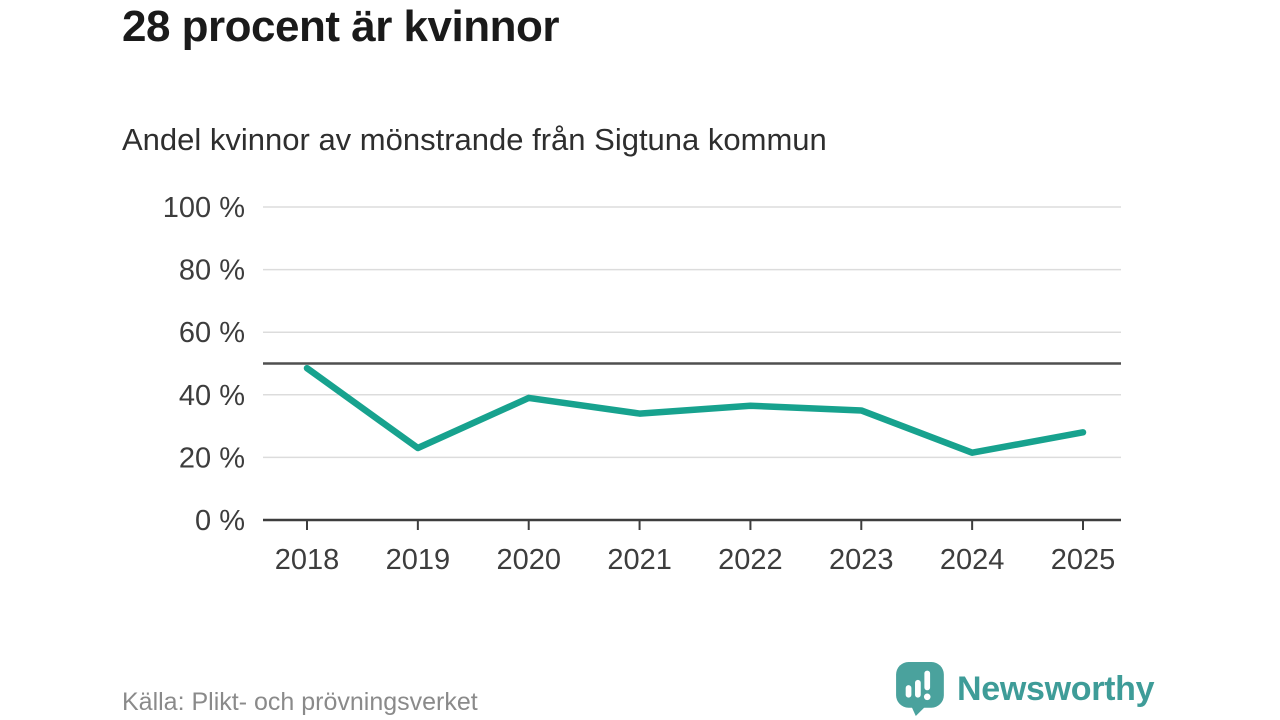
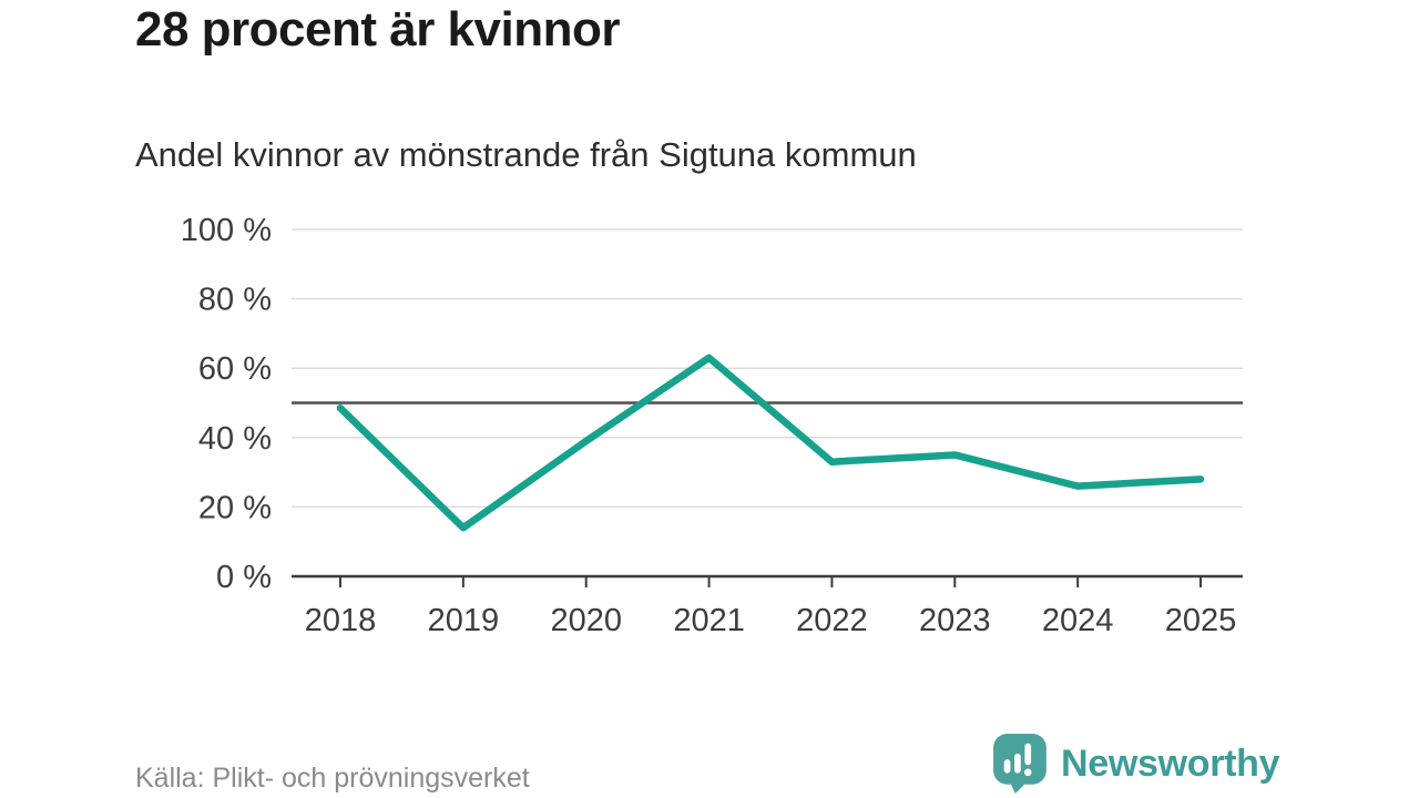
2019: 23% -> 14%
2021: 34% -> 63%
2022: 36% -> 33%
2024: 22% -> 26%
